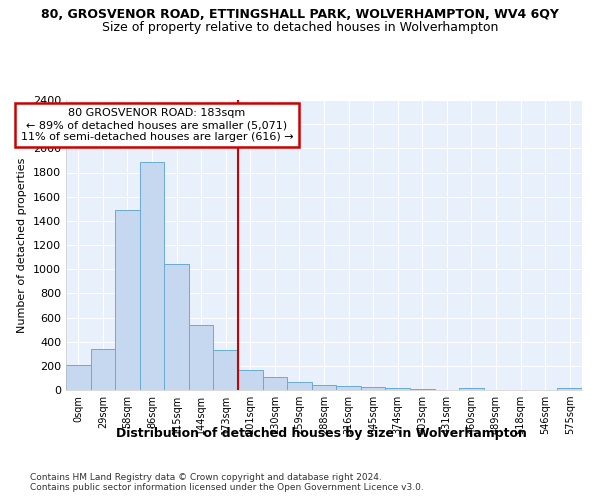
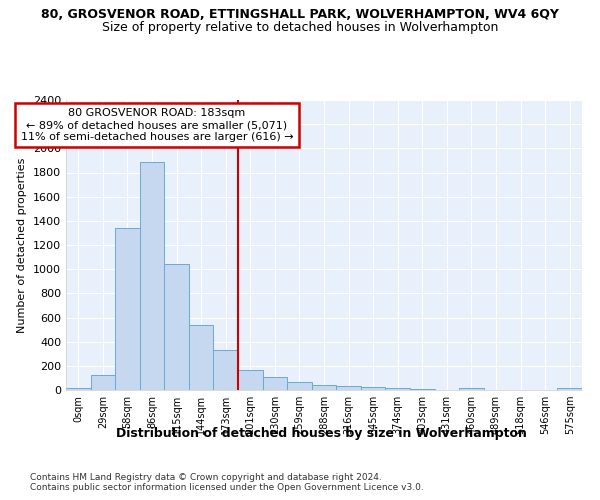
0sqm: 210 -> 20
29sqm: 340 -> 120
58sqm: 1490 -> 1340
